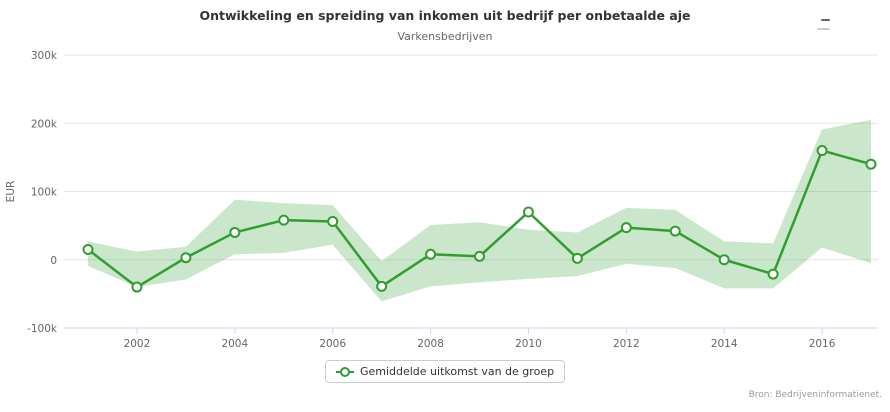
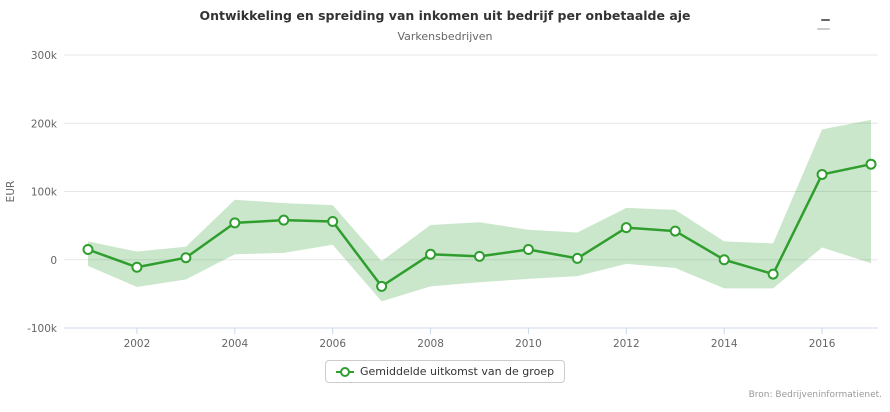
2002: -40k -> -10k
2004: 40k -> 50k
2010: 70k -> 20k
2016: 160k -> 120k
